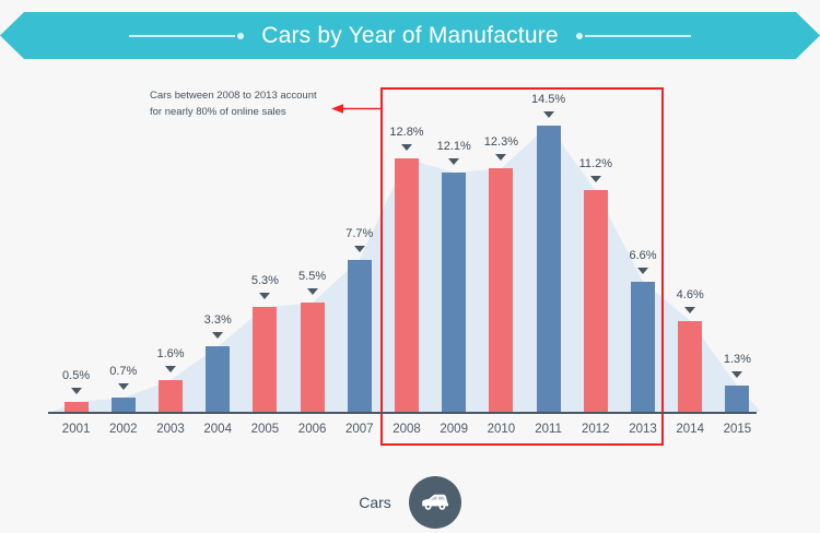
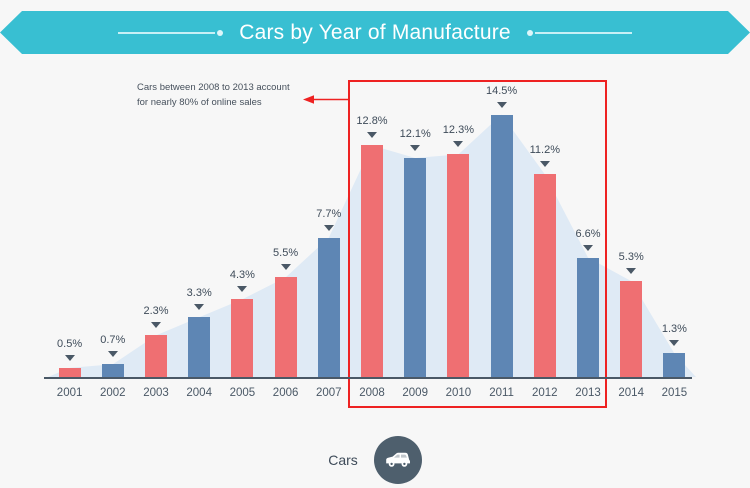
2003: 1.6% -> 2.3%
2005: 5.3% -> 4.3%
2014: 4.6% -> 5.3%
